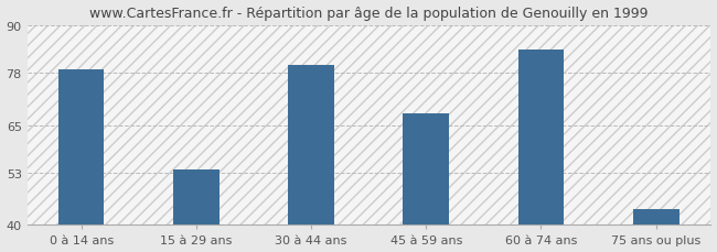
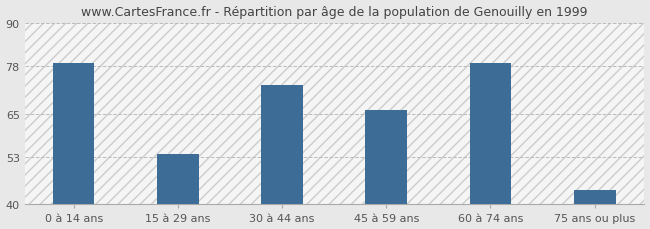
30 à 44 ans: 80 -> 73
45 à 59 ans: 68 -> 66
60 à 74 ans: 84 -> 79
